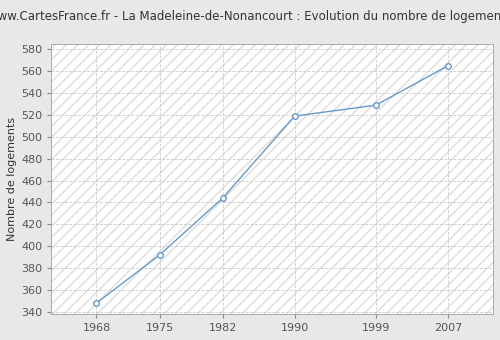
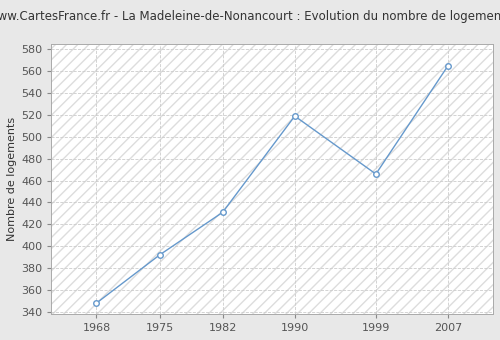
1982: 444 -> 431
1999: 529 -> 466
